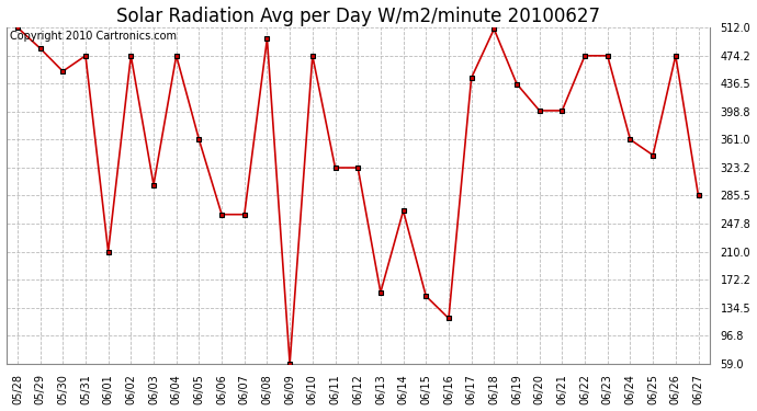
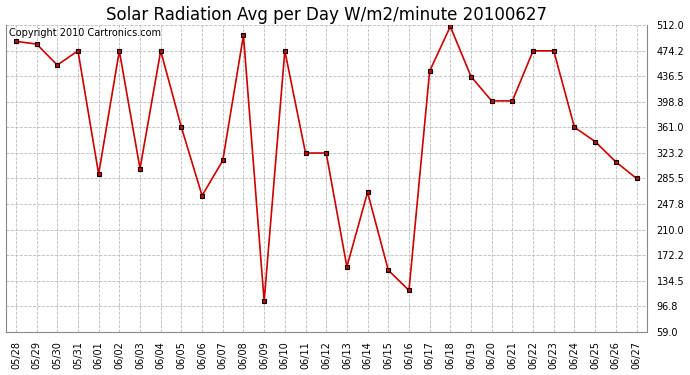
05/28: 512 -> 488
06/01: 210 -> 292
06/07: 260 -> 312
06/09: 59 -> 104
06/26: 474 -> 310
